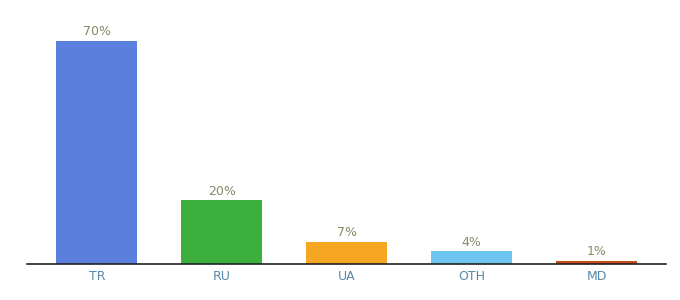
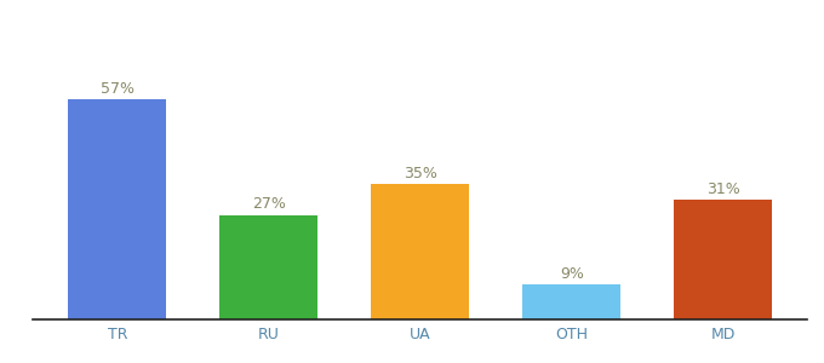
TR: 70% -> 57%
RU: 20% -> 27%
UA: 7% -> 35%
OTH: 4% -> 9%
MD: 1% -> 31%
